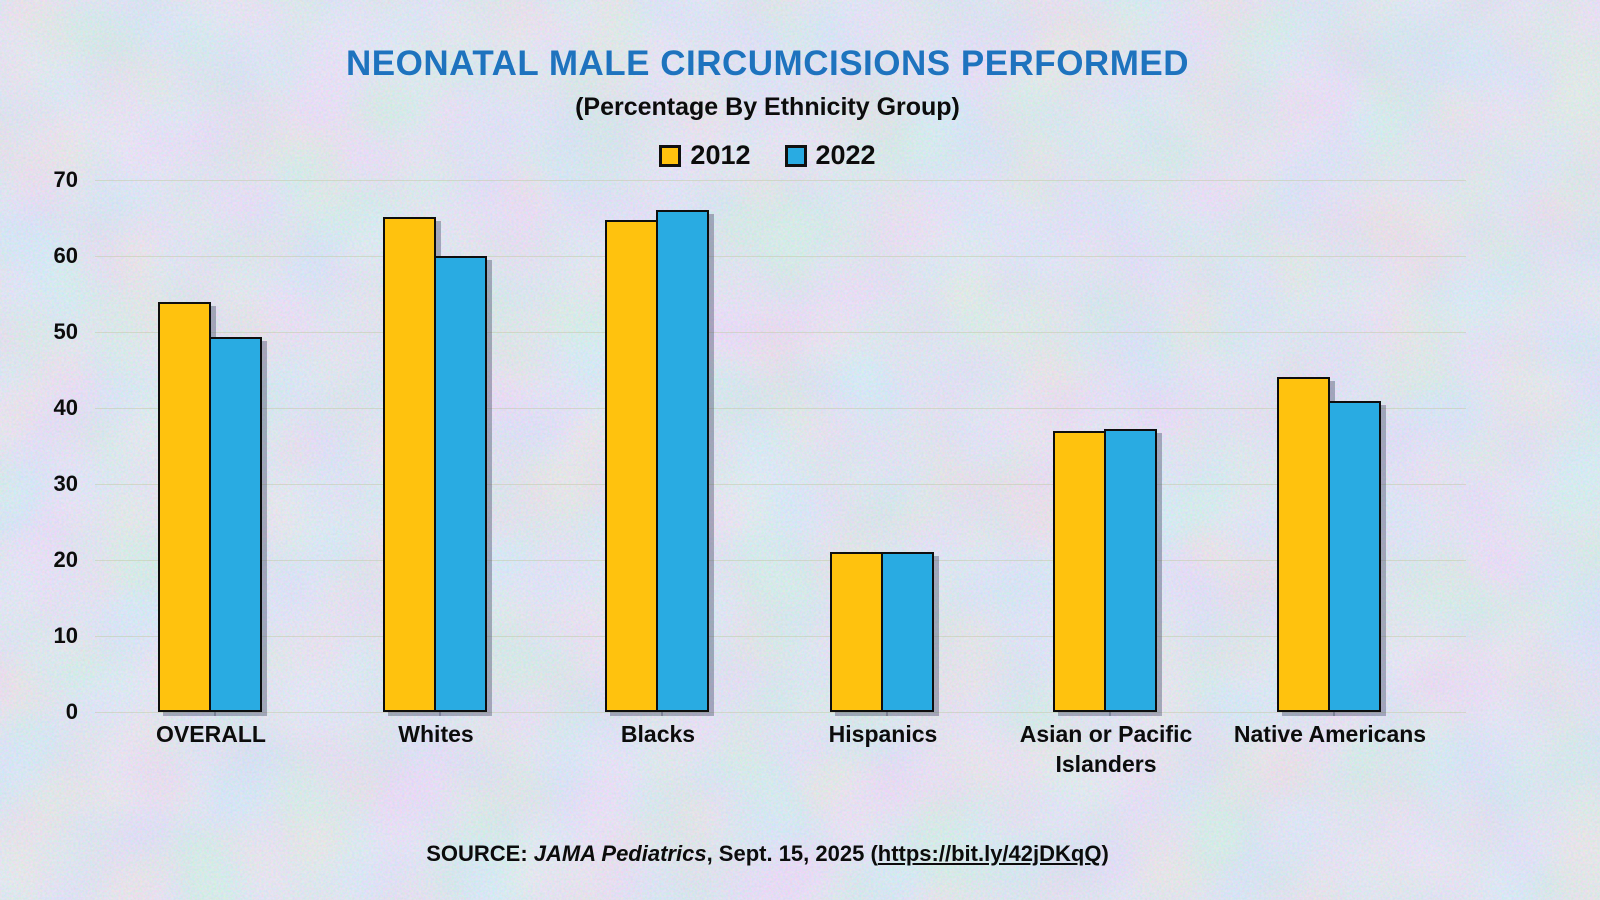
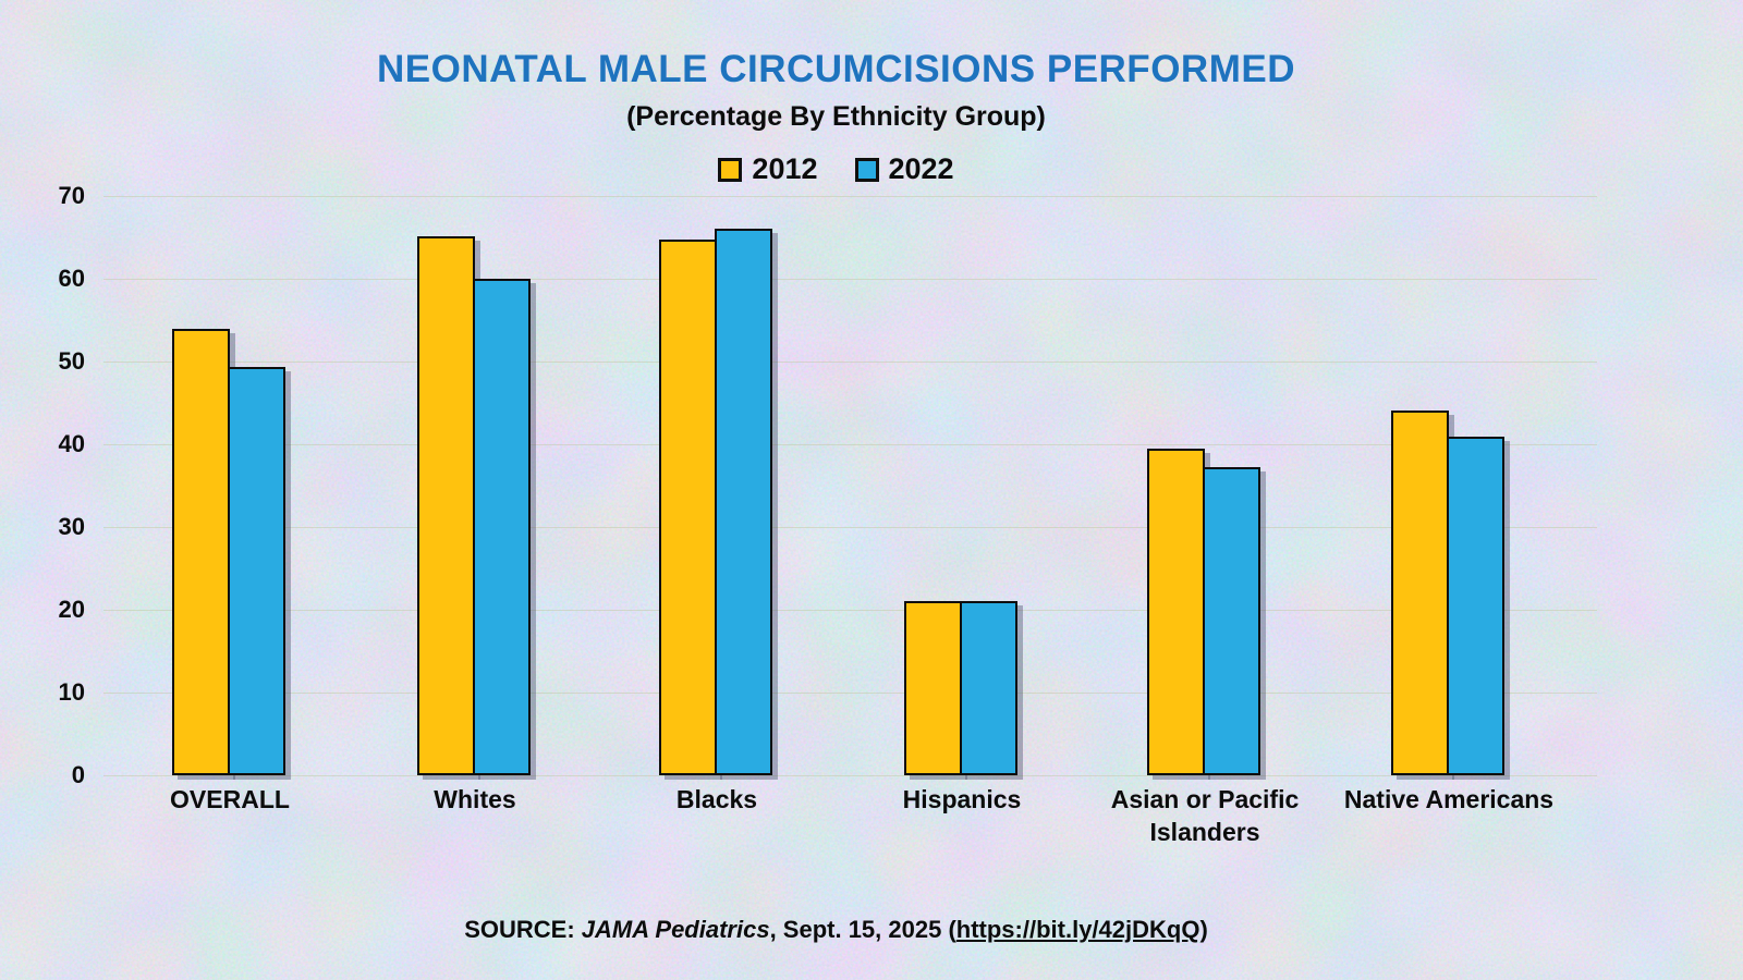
2012/Asian or Pacific Islanders: 37 -> 40
